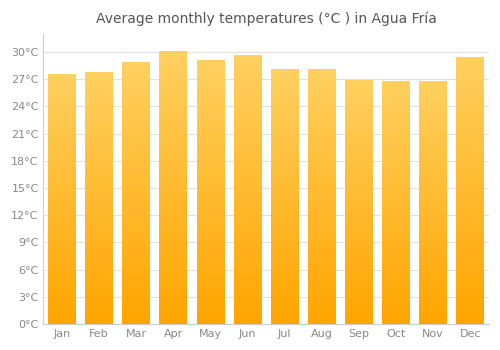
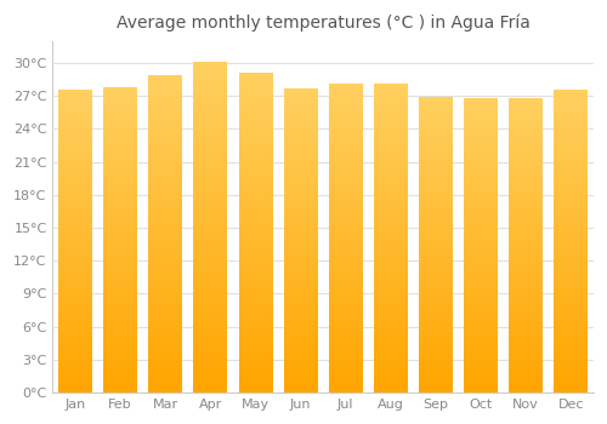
Jun: 29.6°C -> 27.6°C
Dec: 29.4°C -> 27.5°C
